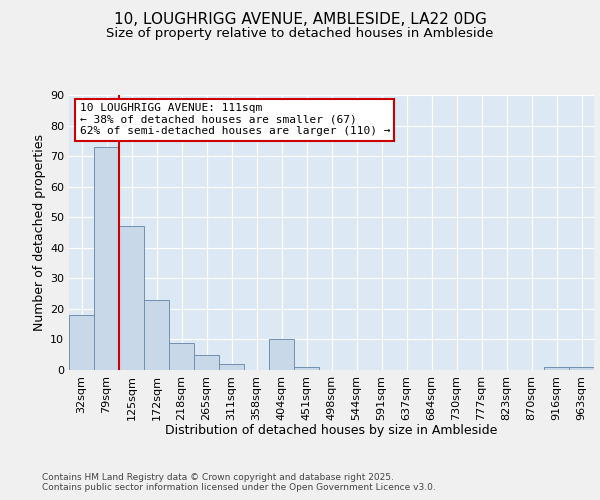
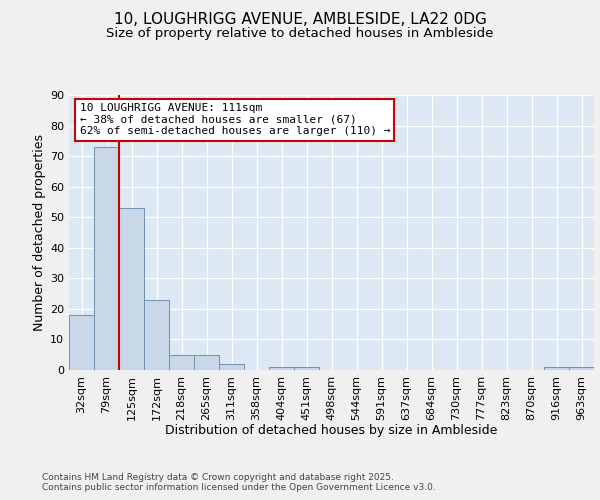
125sqm: 47 -> 53
218sqm: 9 -> 5
404sqm: 10 -> 1
